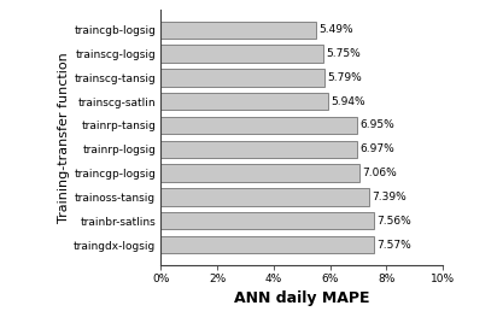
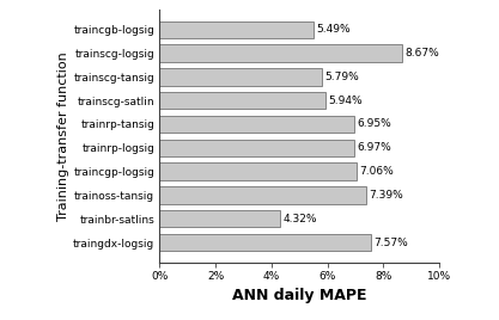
trainscg-logsig: 5.75% -> 8.67%
trainbr-satlins: 7.56% -> 4.32%
